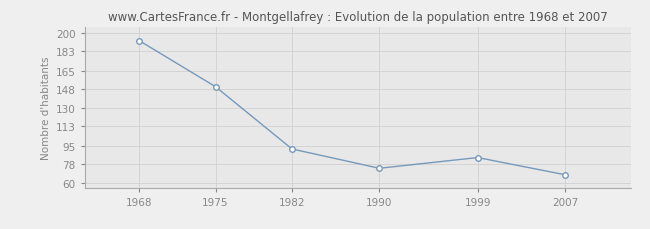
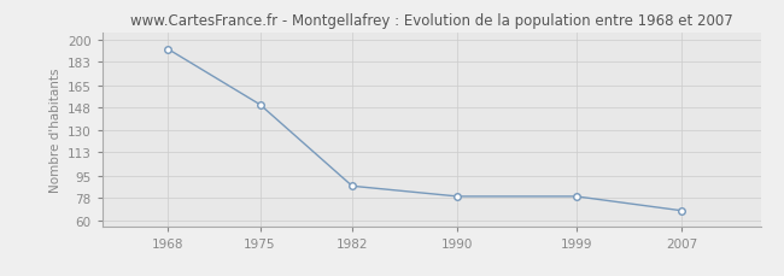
1982: 92 -> 87
1990: 74 -> 79
1999: 84 -> 79
